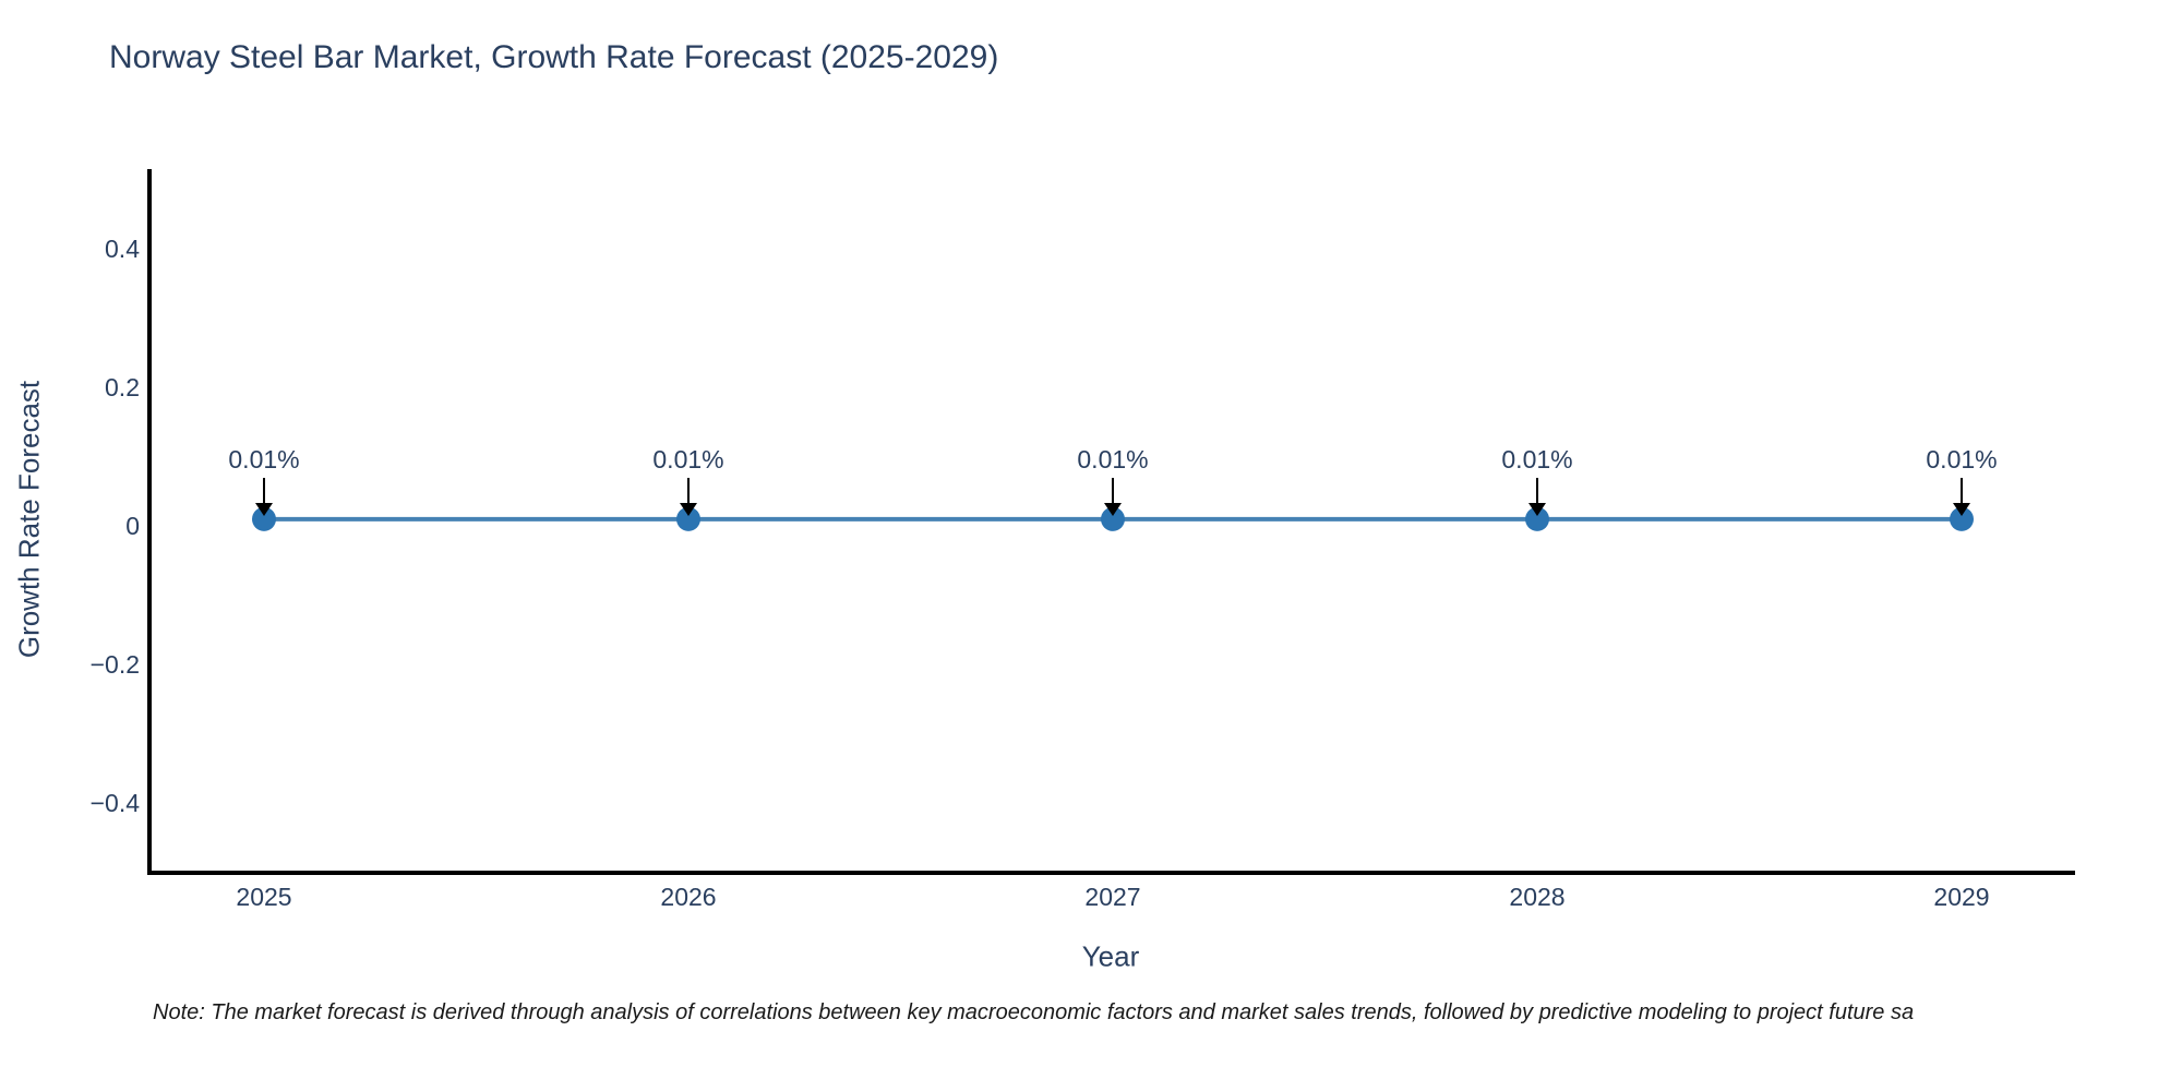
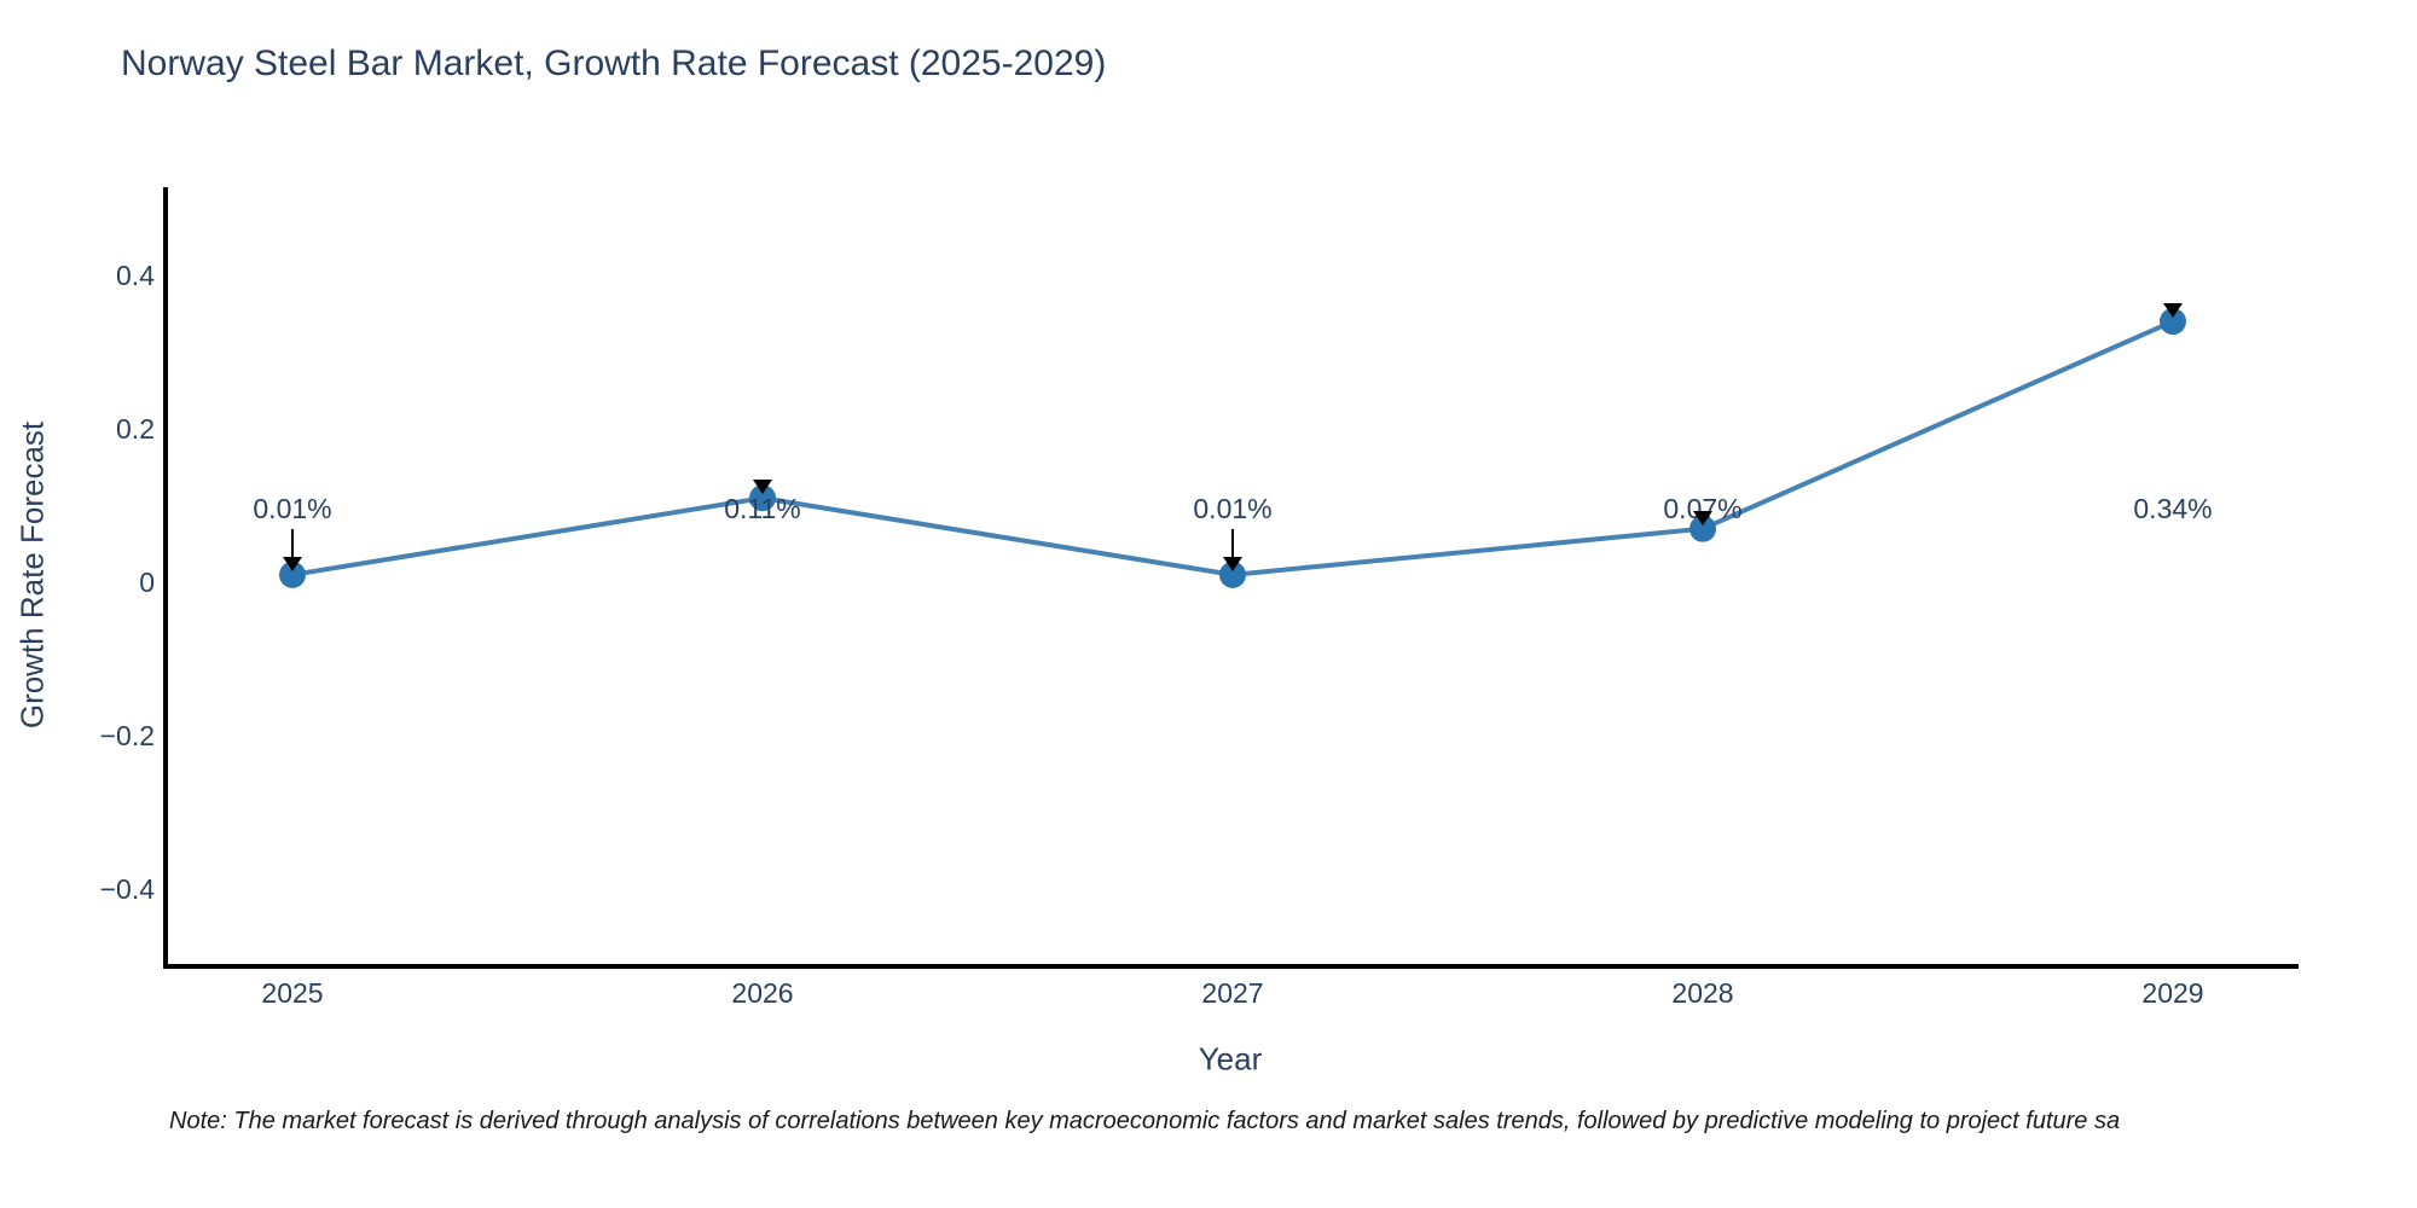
2026: 0.01% -> 0.11%
2028: 0.01% -> 0.07%
2029: 0.01% -> 0.34%
